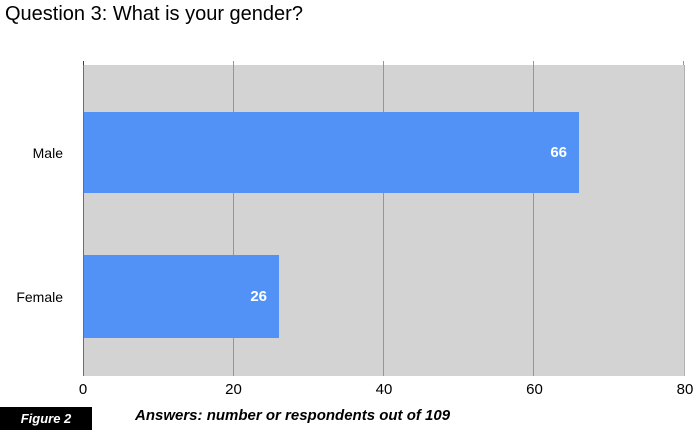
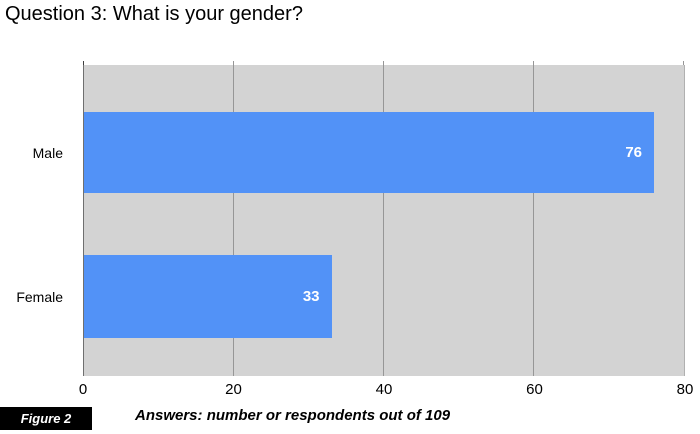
Male: 66 -> 76
Female: 26 -> 33
